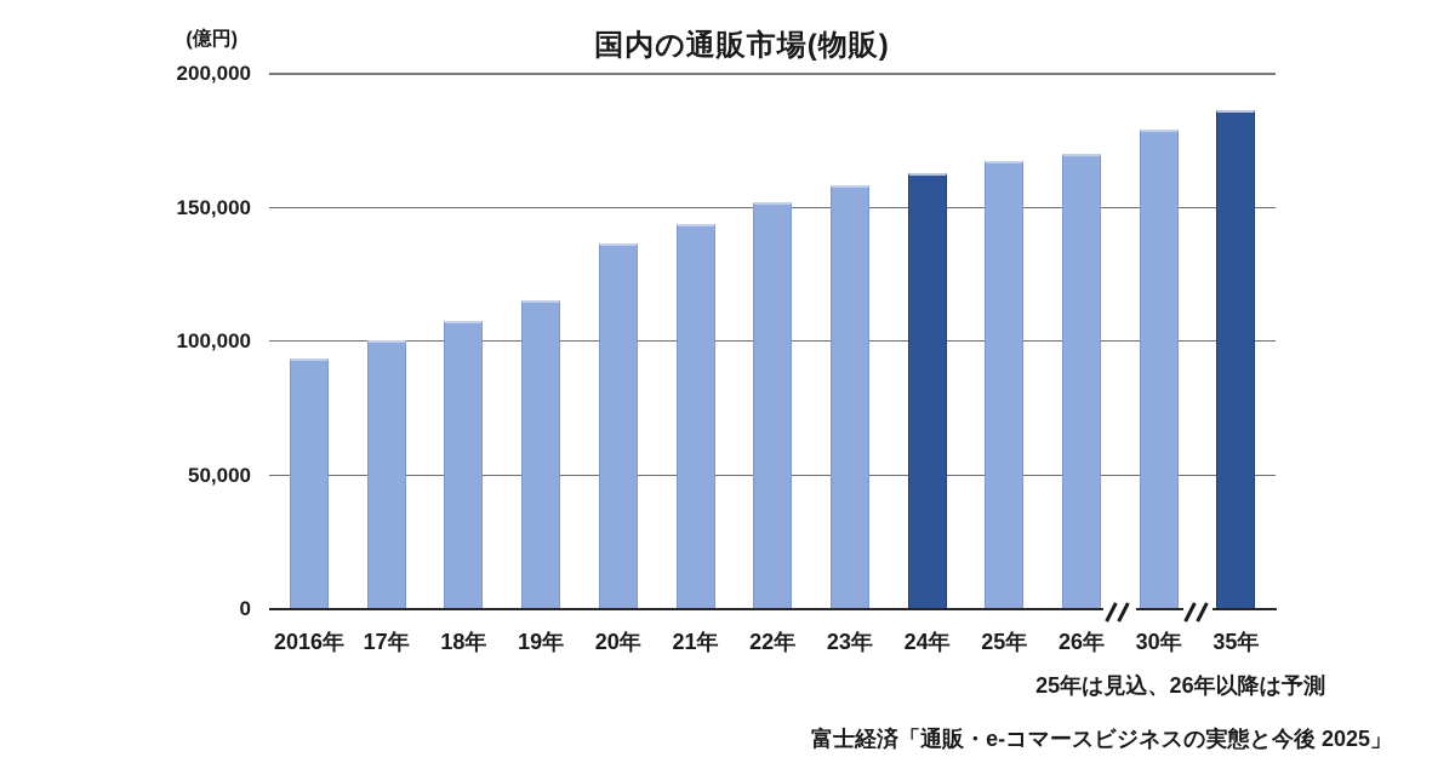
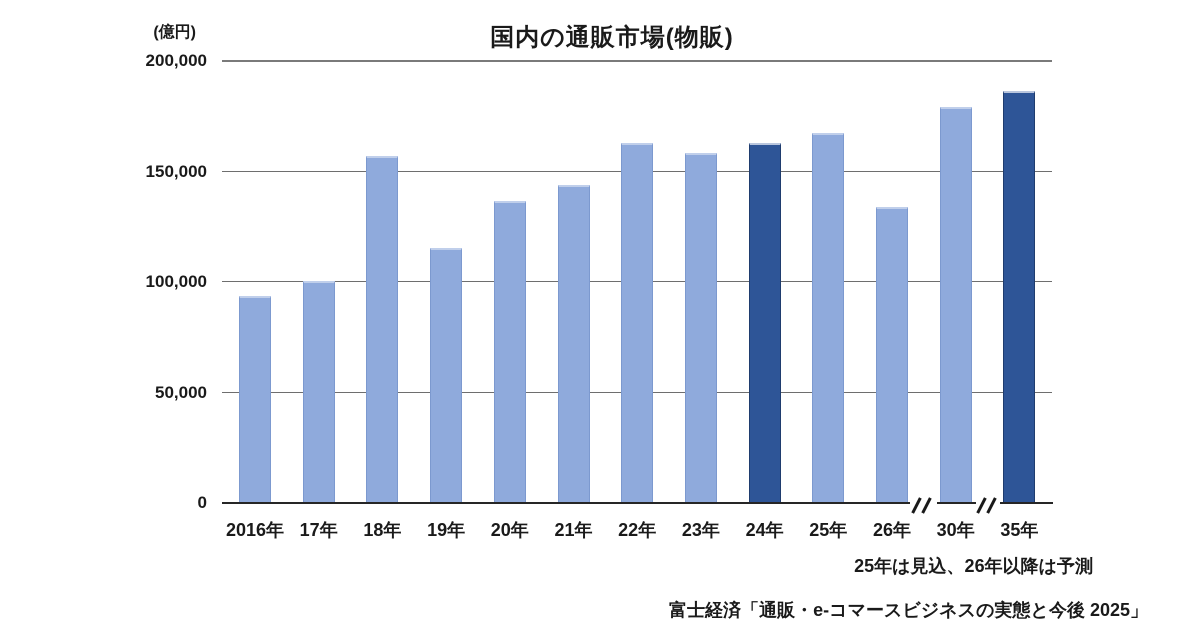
18年: 108000 -> 157000
22年: 152000 -> 163000
26年: 170000 -> 134000
